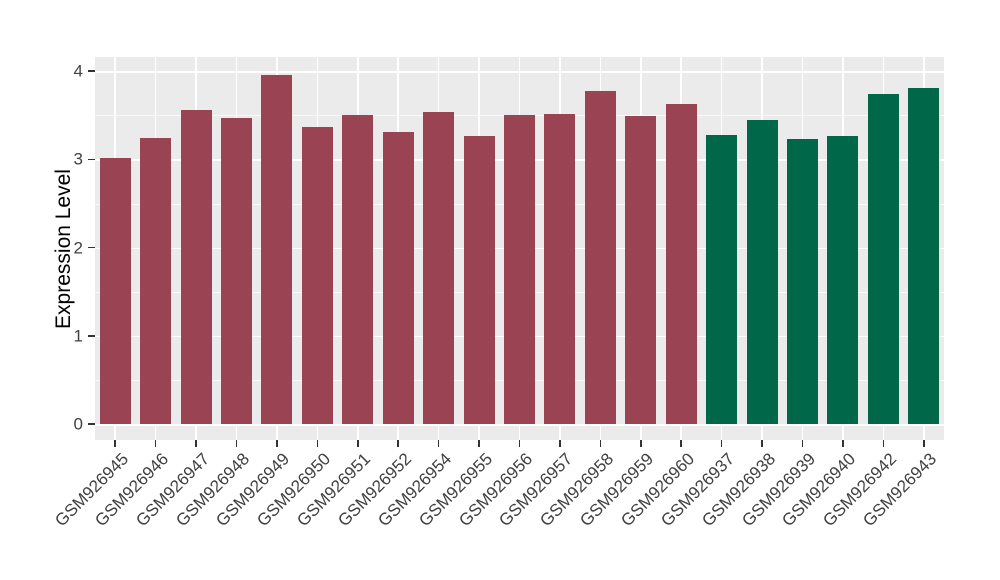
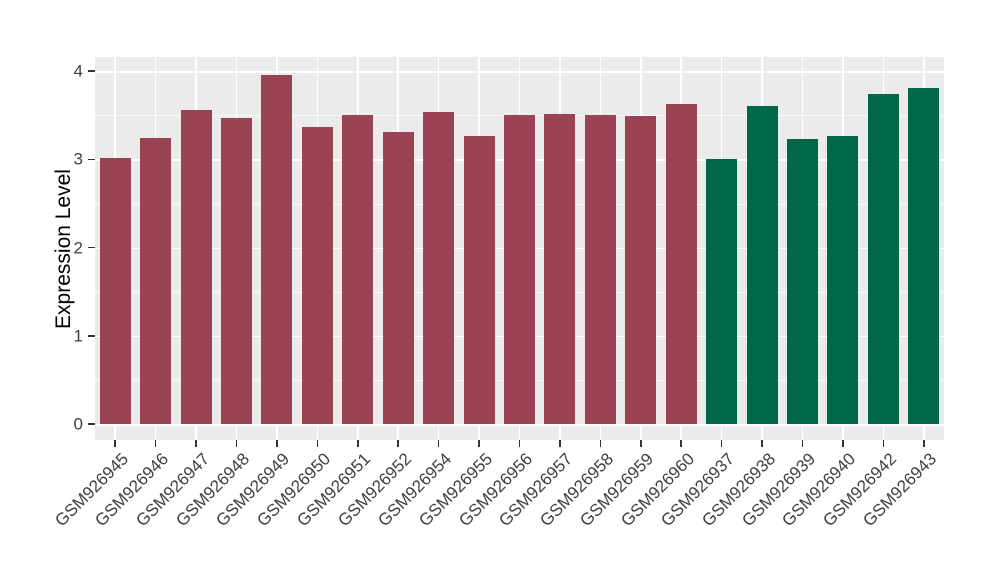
GSM926958: 3.8 -> 3.5
GSM926937: 3.3 -> 3.0
GSM926938: 3.5 -> 3.6
